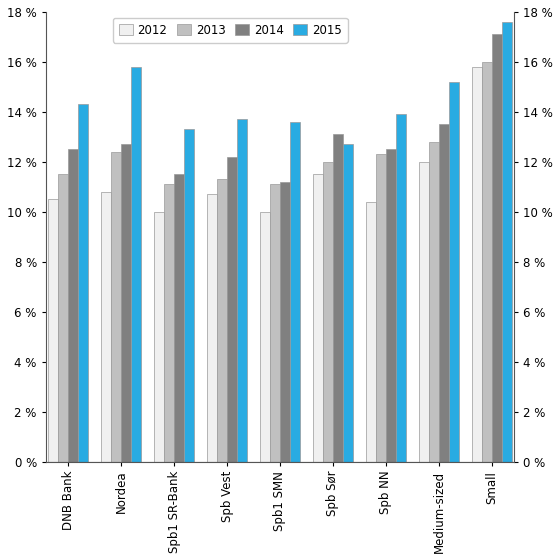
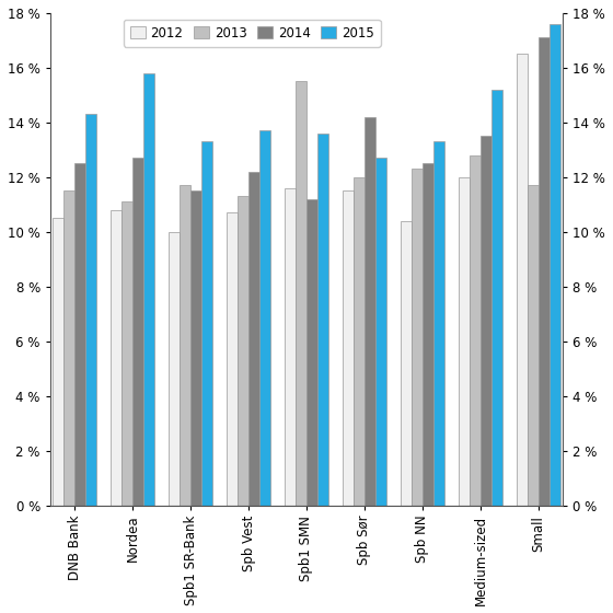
2013/Nordea: 12.4 % -> 11.1 %
2013/Spb1 SR-Bank: 11.1 % -> 11.7 %
2012/Spb1 SMN: 10.0 % -> 11.6 %
2013/Spb1 SMN: 11.1 % -> 15.5 %
2014/Spb Sør: 13.1 % -> 14.2 %
2015/Spb NN: 13.9 % -> 13.3 %
2012/Small: 15.8 % -> 16.5 %
2013/Small: 16.0 % -> 11.7 %
